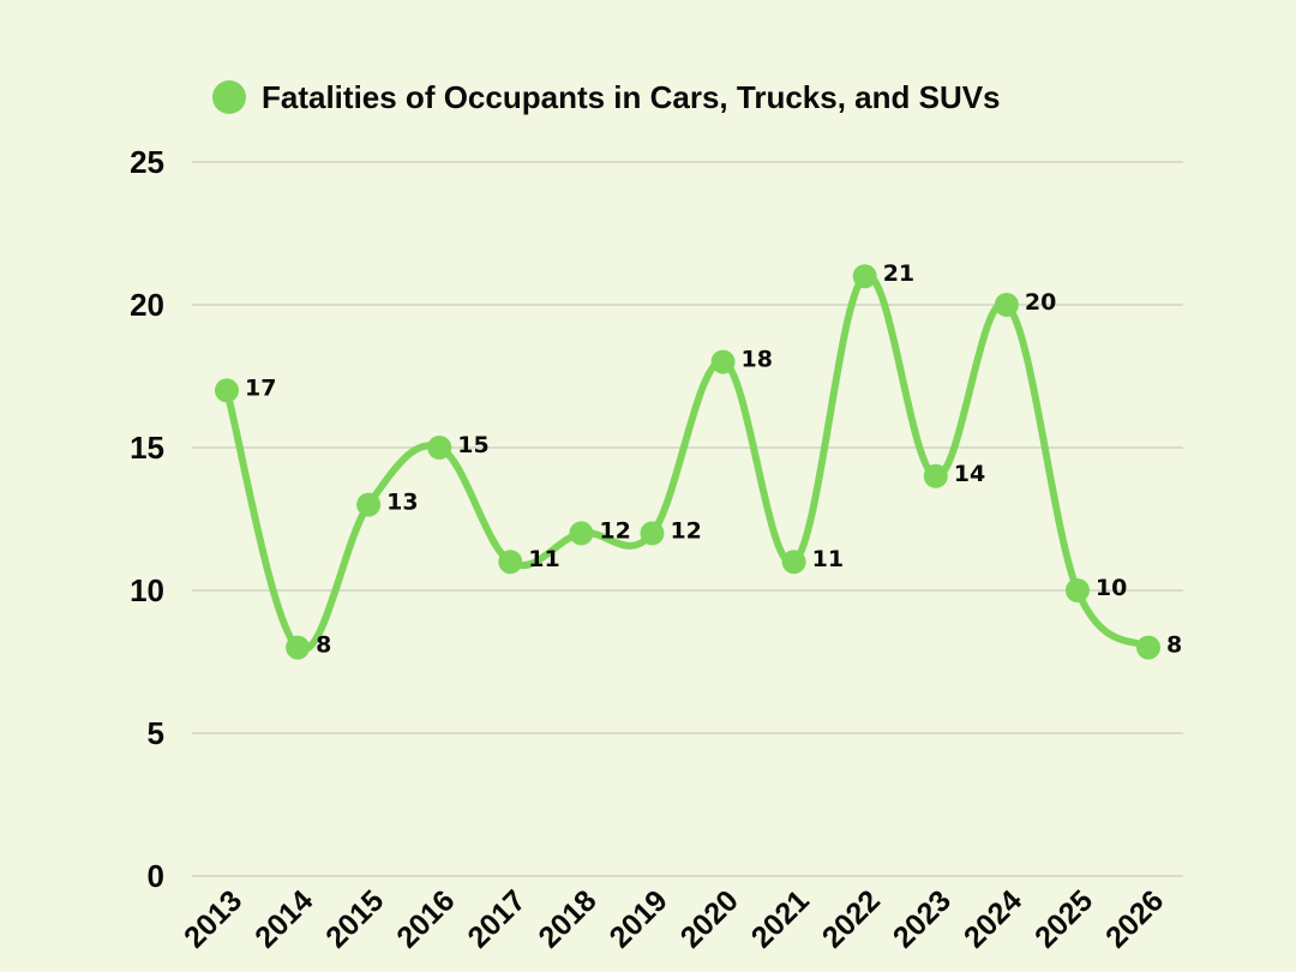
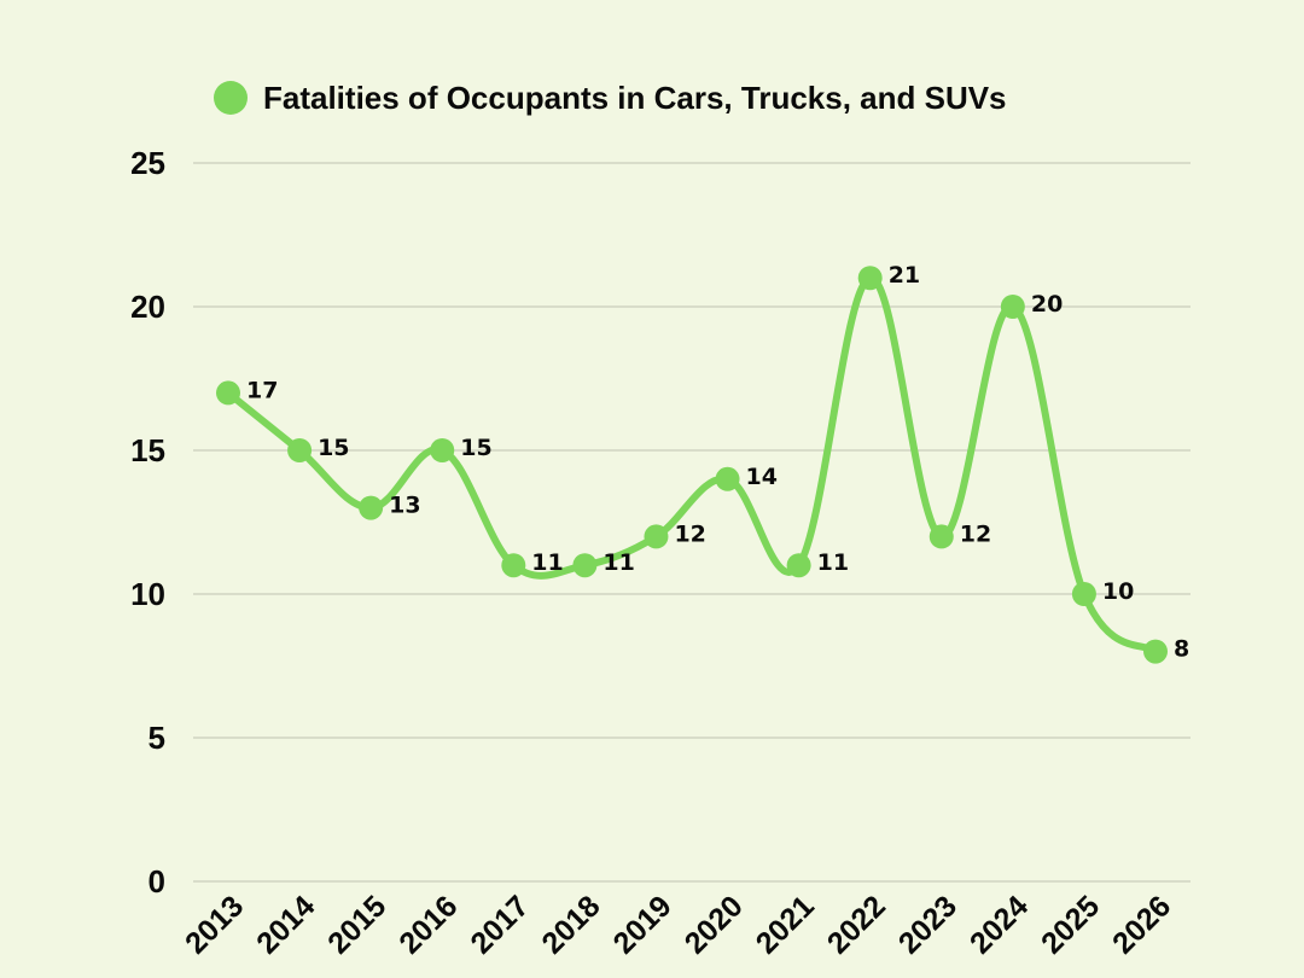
2014: 8 -> 15
2018: 12 -> 11
2020: 18 -> 14
2023: 14 -> 12
